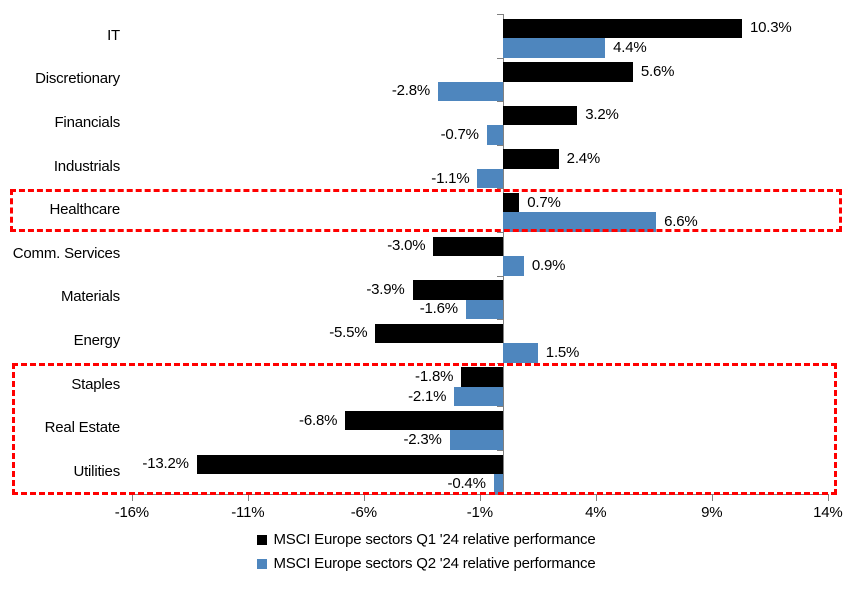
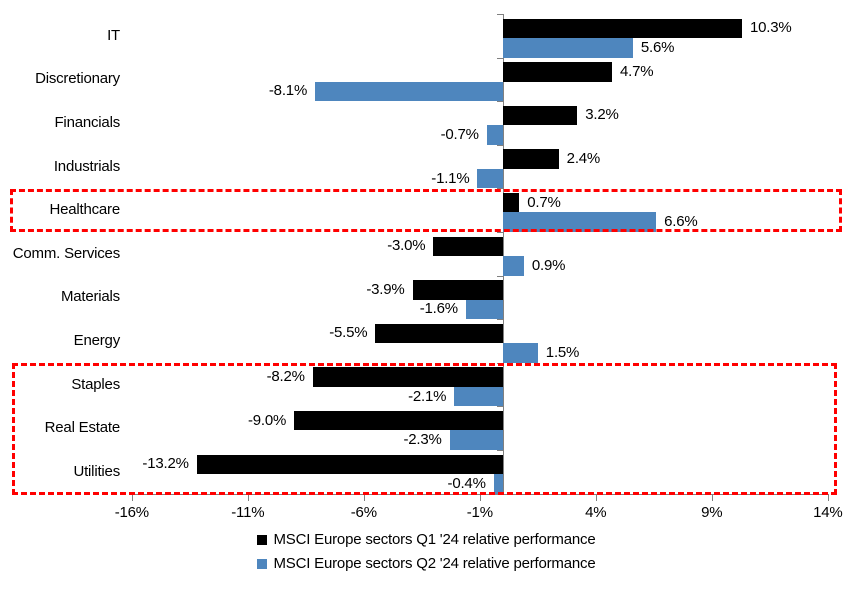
MSCI Europe sectors Q2 '24 relative performance/IT: 4.4% -> 5.6%
MSCI Europe sectors Q1 '24 relative performance/Discretionary: 5.6% -> 4.7%
MSCI Europe sectors Q2 '24 relative performance/Discretionary: -2.8% -> -8.1%
MSCI Europe sectors Q1 '24 relative performance/Staples: -1.8% -> -8.2%
MSCI Europe sectors Q1 '24 relative performance/Real Estate: -6.8% -> -9.0%
